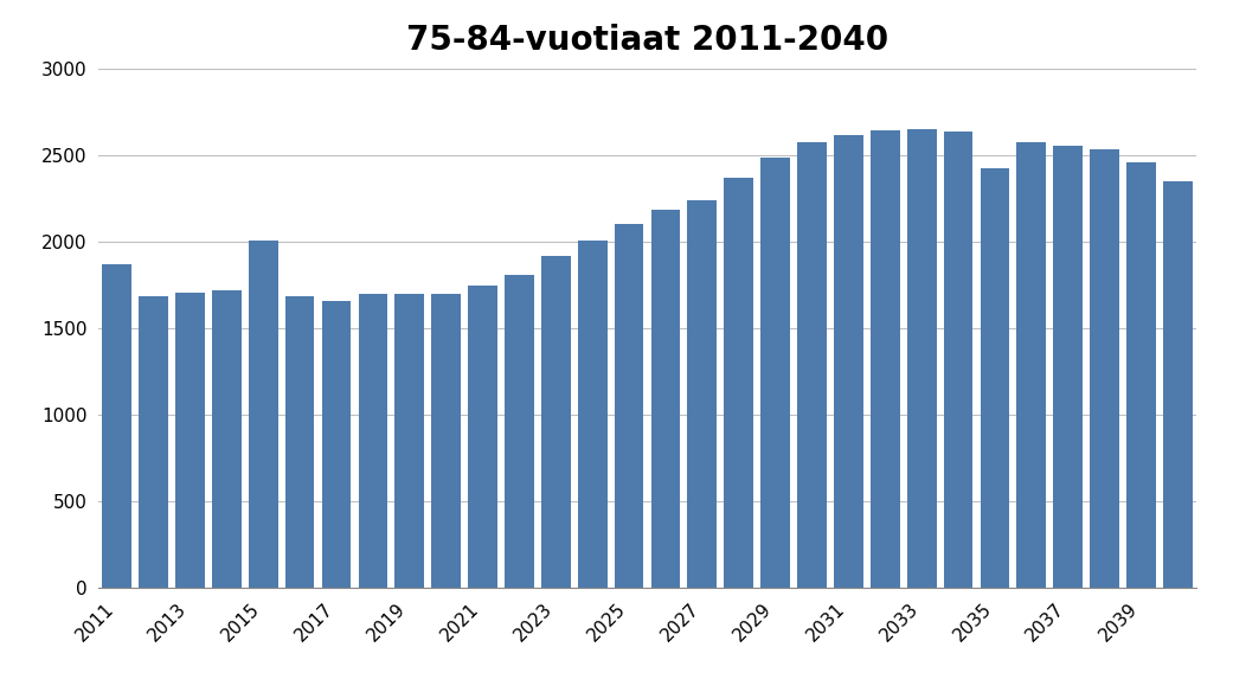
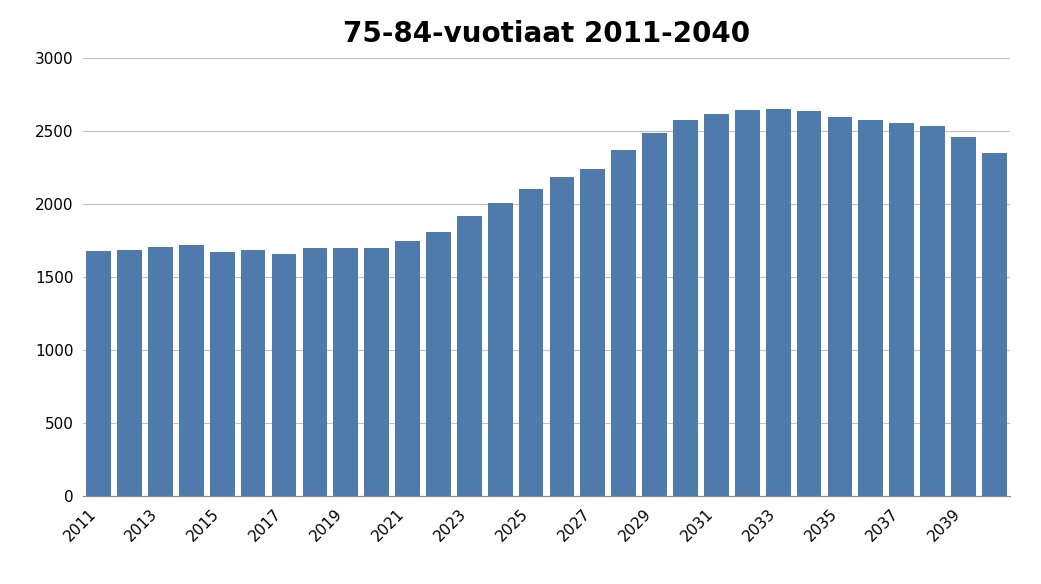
2011: 1870 -> 1680
2015: 2010 -> 1680
2035: 2430 -> 2600
